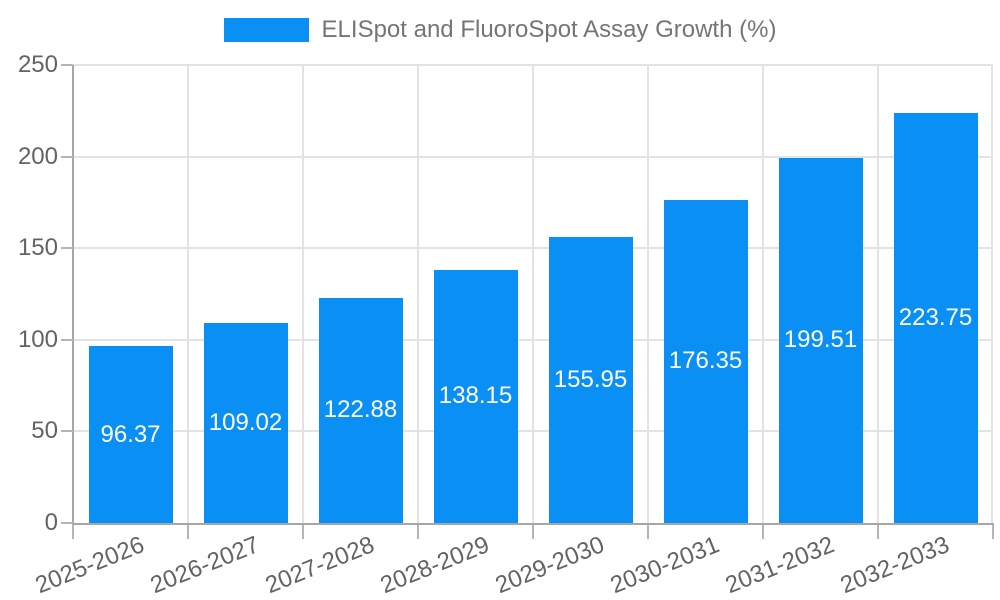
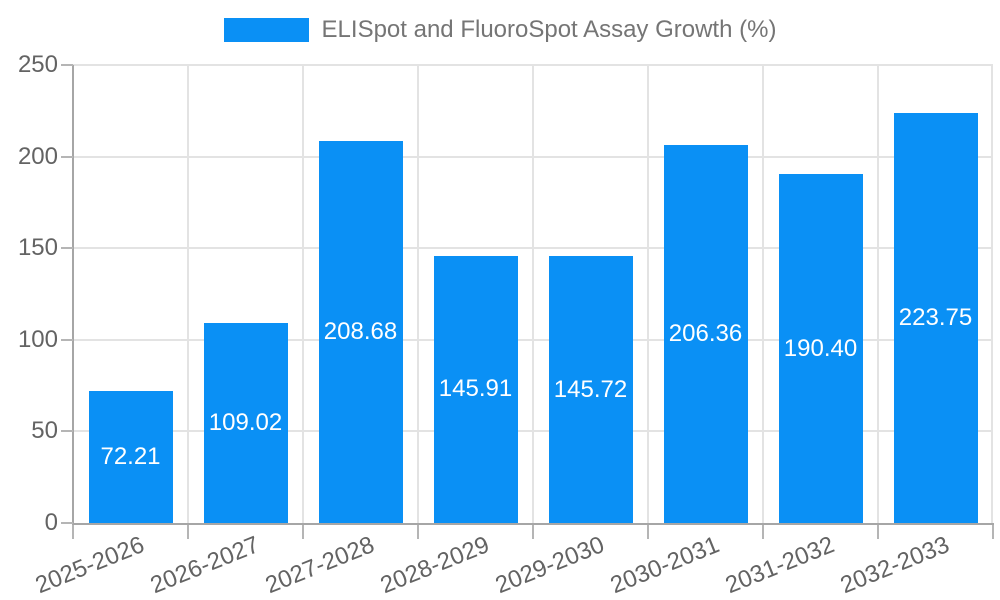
2025-2026: 96.37 -> 72.21
2027-2028: 122.88 -> 208.68
2028-2029: 138.15 -> 145.91
2029-2030: 155.95 -> 145.72
2030-2031: 176.35 -> 206.36
2031-2032: 199.51 -> 190.40
